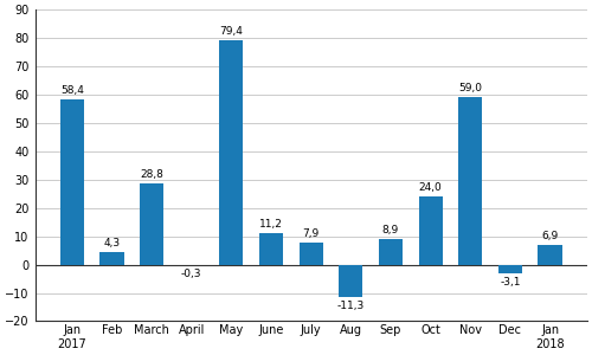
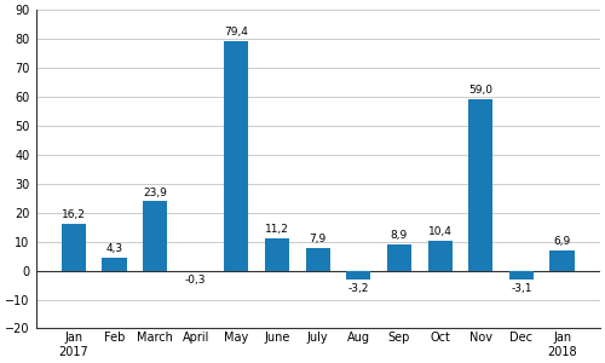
Jan 2017: 58,4 -> 16,2
March: 28,8 -> 23,9
Aug: -11,3 -> -3,2
Oct: 24,0 -> 10,4
